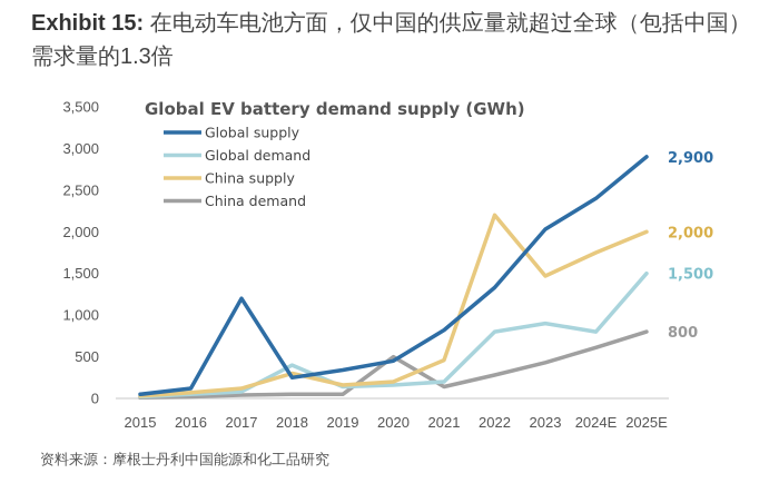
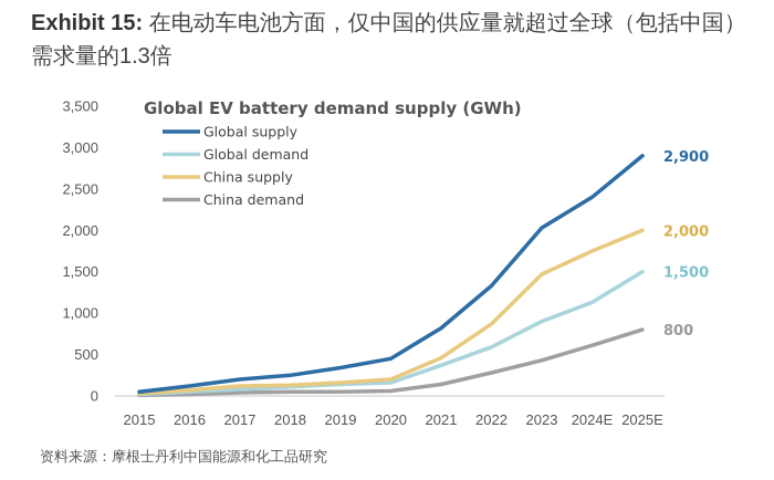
Global supply/2017: 1200 -> 200
Global demand/2018: 400 -> 100
China supply/2018: 300 -> 100
China demand/2020: 500 -> 100
Global demand/2021: 200 -> 400
Global demand/2022: 800 -> 600
China supply/2022: 2200 -> 900
Global demand/2024E: 800 -> 1100
